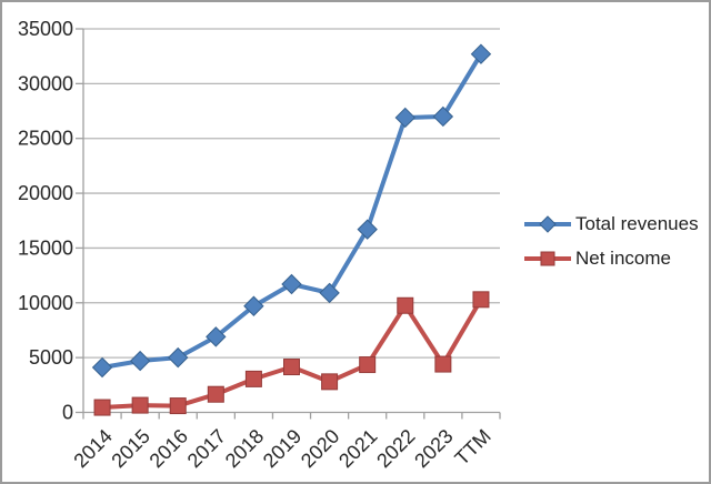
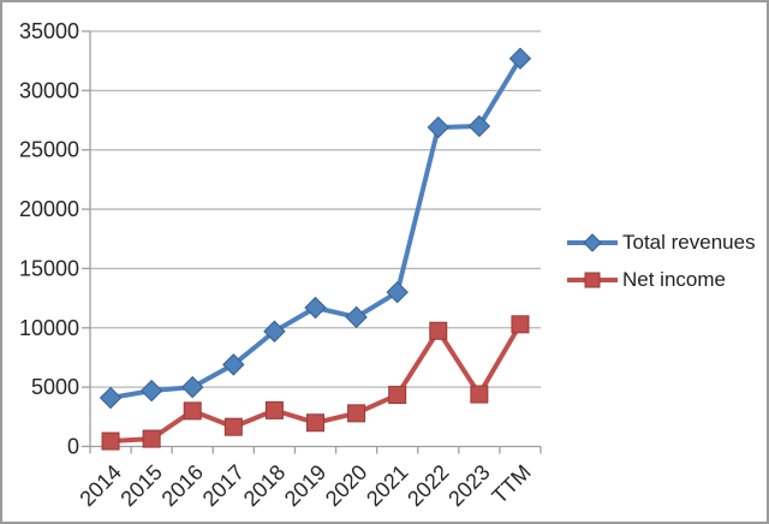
Net income/2016: 1000 -> 3000
Net income/2019: 4000 -> 2000
Total revenues/2021: 17000 -> 13000
